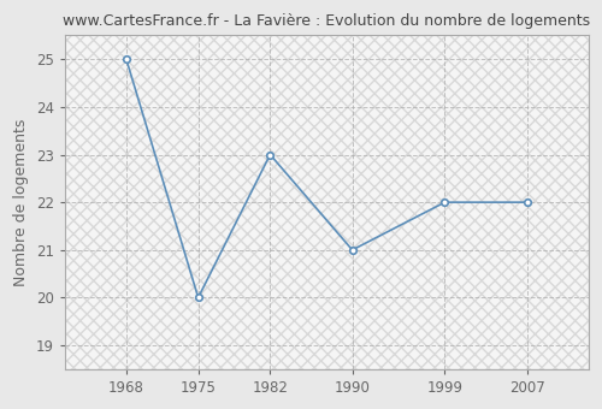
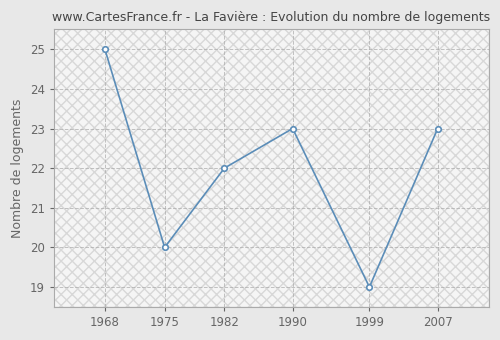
1982: 23 -> 22
1990: 21 -> 23
1999: 22 -> 19
2007: 22 -> 23
